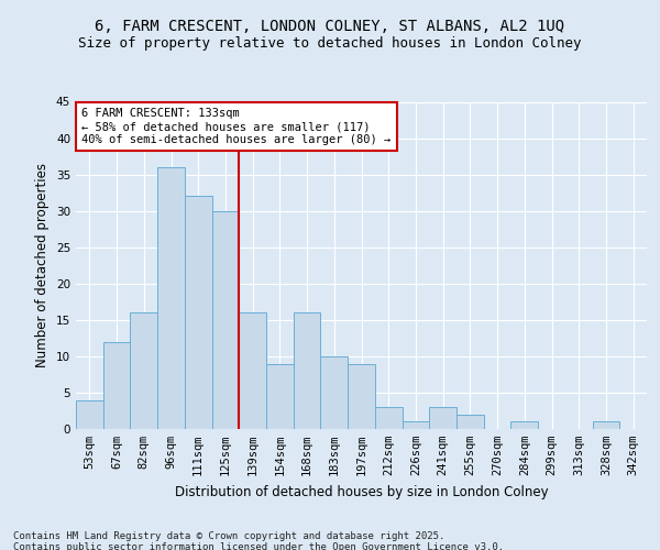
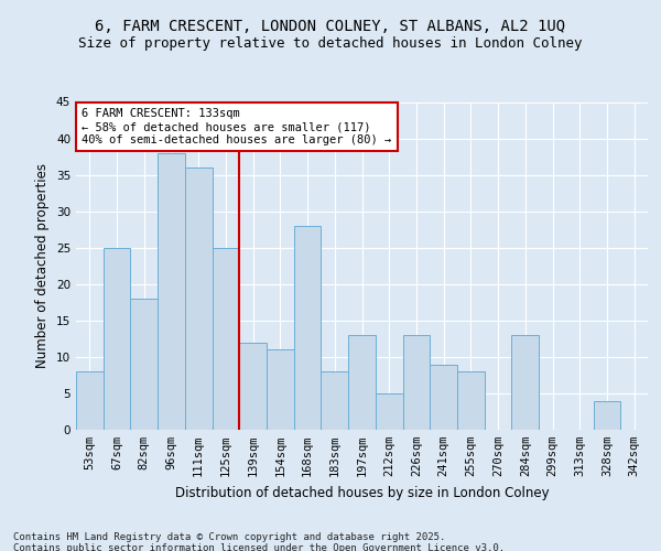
53sqm: 4 -> 8
67sqm: 12 -> 25
82sqm: 16 -> 18
96sqm: 36 -> 38
111sqm: 32 -> 36
125sqm: 30 -> 25
139sqm: 16 -> 12
154sqm: 9 -> 11
168sqm: 16 -> 28
183sqm: 10 -> 8
197sqm: 9 -> 13
212sqm: 3 -> 5
226sqm: 1 -> 13
241sqm: 3 -> 9
255sqm: 2 -> 8
284sqm: 1 -> 13
328sqm: 1 -> 4
